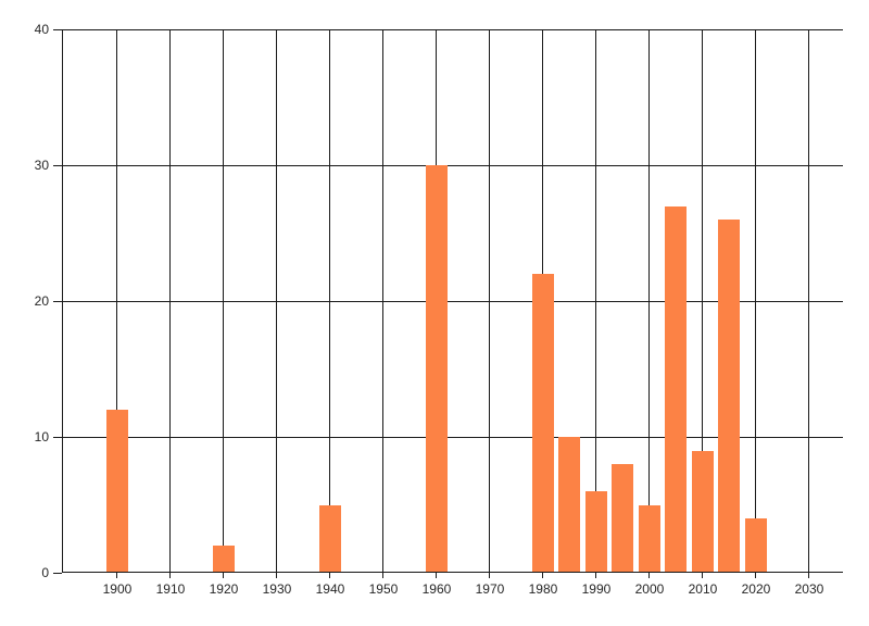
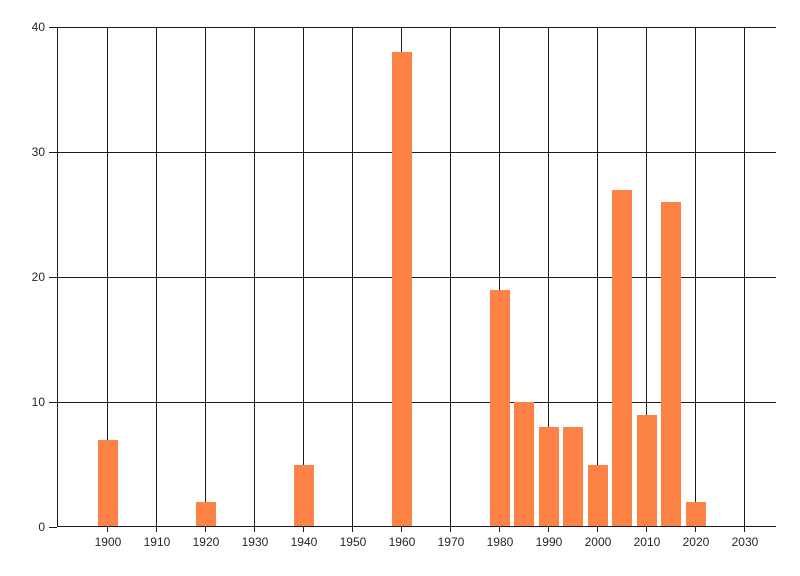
1900: 12 -> 7
1960: 30 -> 38
1980: 22 -> 19
1990: 6 -> 8
2020: 4 -> 2
